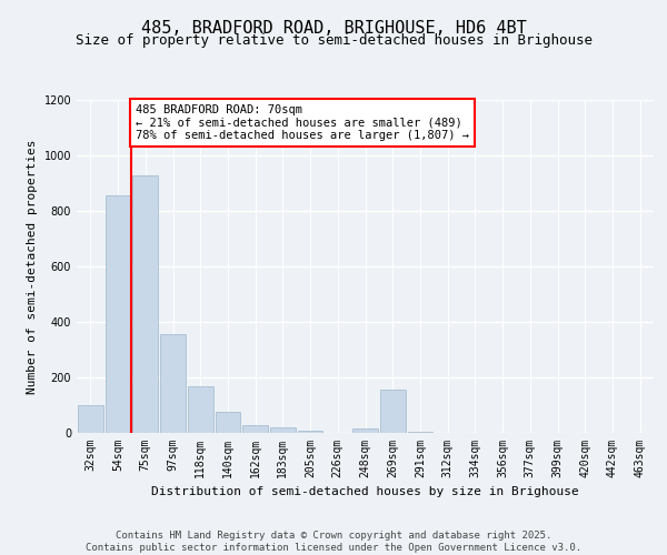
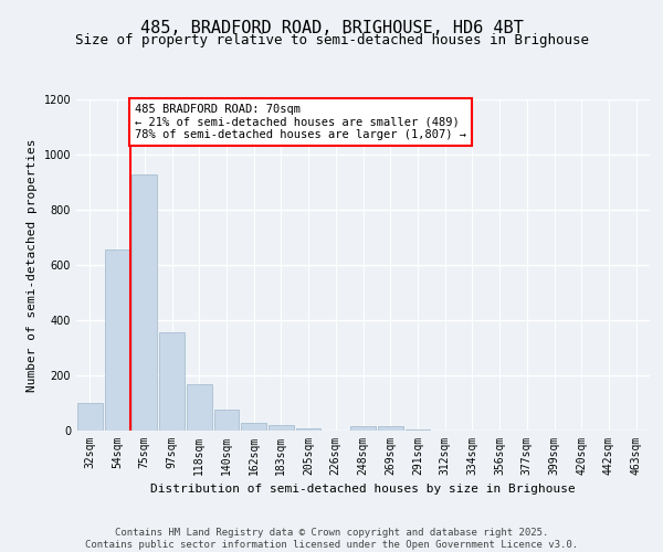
54sqm: 855 -> 655
269sqm: 155 -> 15
